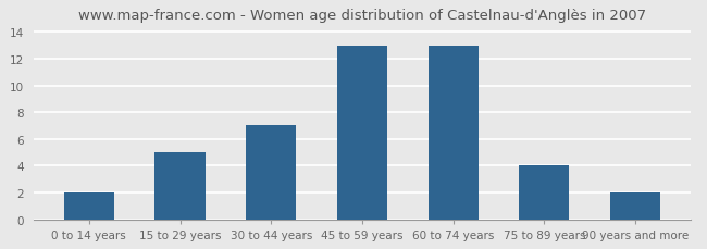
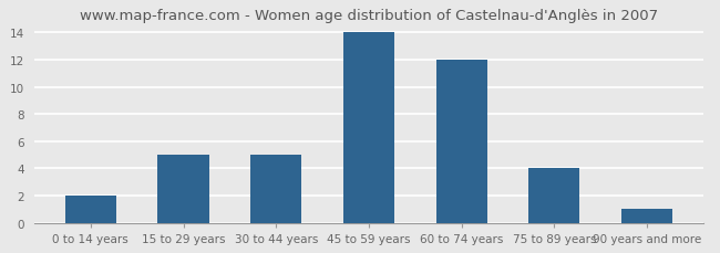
30 to 44 years: 7 -> 5
45 to 59 years: 13 -> 14
60 to 74 years: 13 -> 12
90 years and more: 2 -> 1
